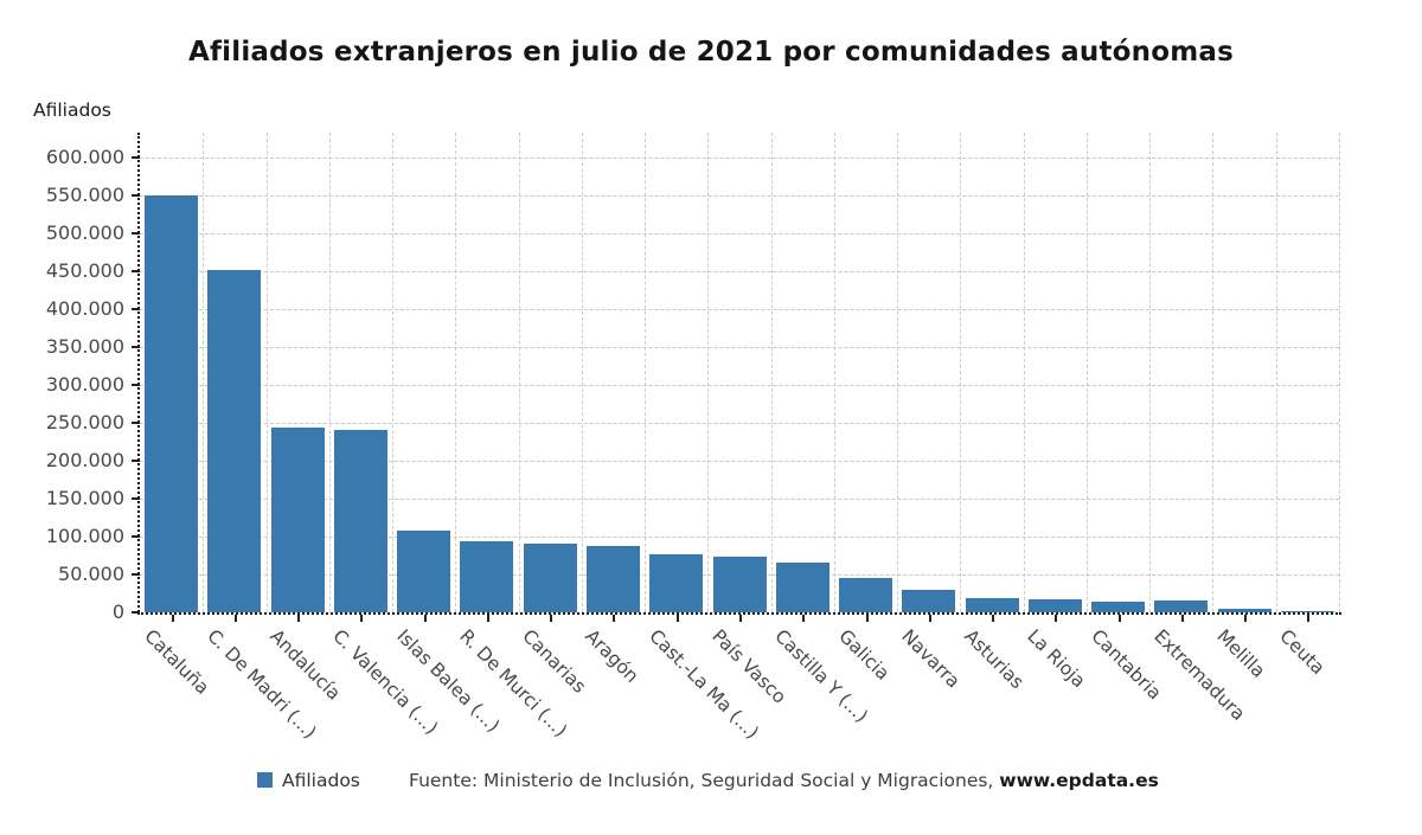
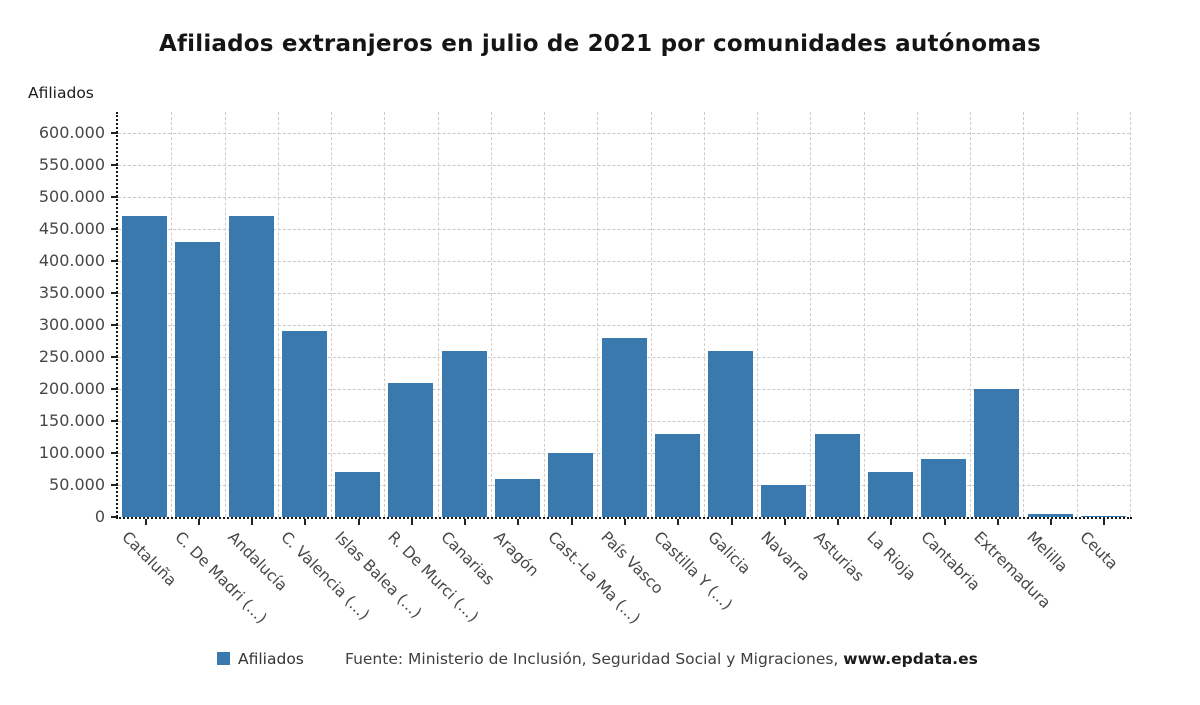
Cataluña: 550000 -> 470000
C. De Madri (...): 450000 -> 430000
Andalucía: 240000 -> 470000
C. Valencia (...): 240000 -> 290000
Islas Balea (...): 110000 -> 70000
R. De Murci (...): 90000 -> 210000
Canarias: 90000 -> 260000
Aragón: 90000 -> 60000
Cast.-La Ma (...): 80000 -> 100000
País Vasco: 70000 -> 280000
Castilla Y (...): 70000 -> 130000
Galicia: 40000 -> 260000
Navarra: 30000 -> 50000
Asturias: 20000 -> 130000
La Rioja: 20000 -> 70000
Cantabria: 10000 -> 90000
Extremadura: 20000 -> 200000
